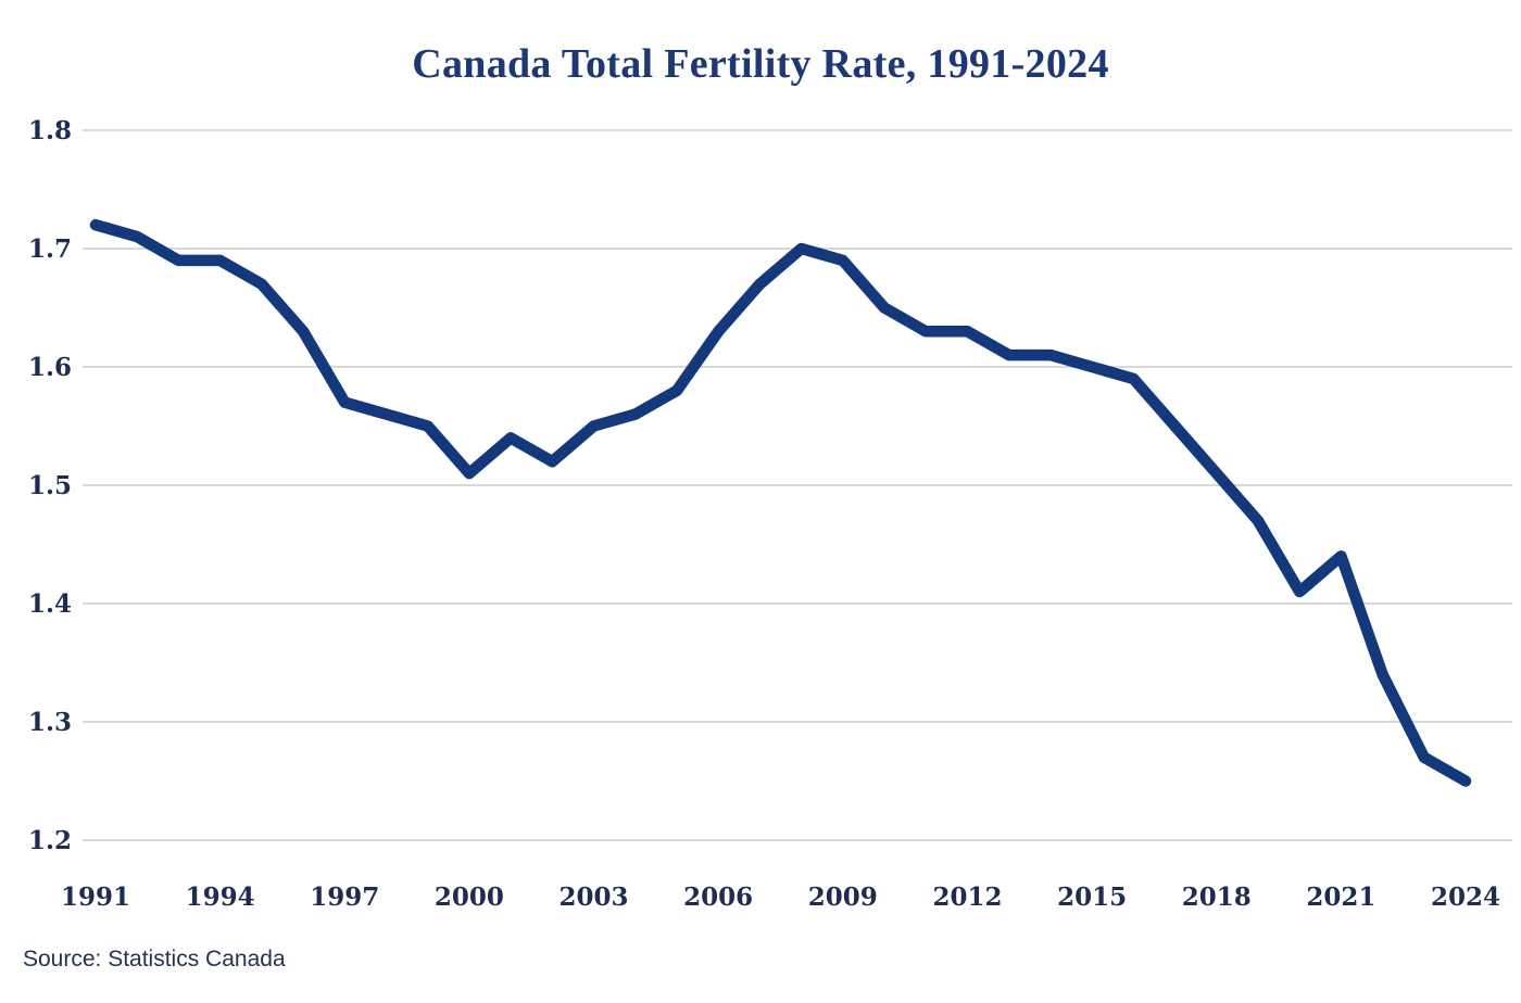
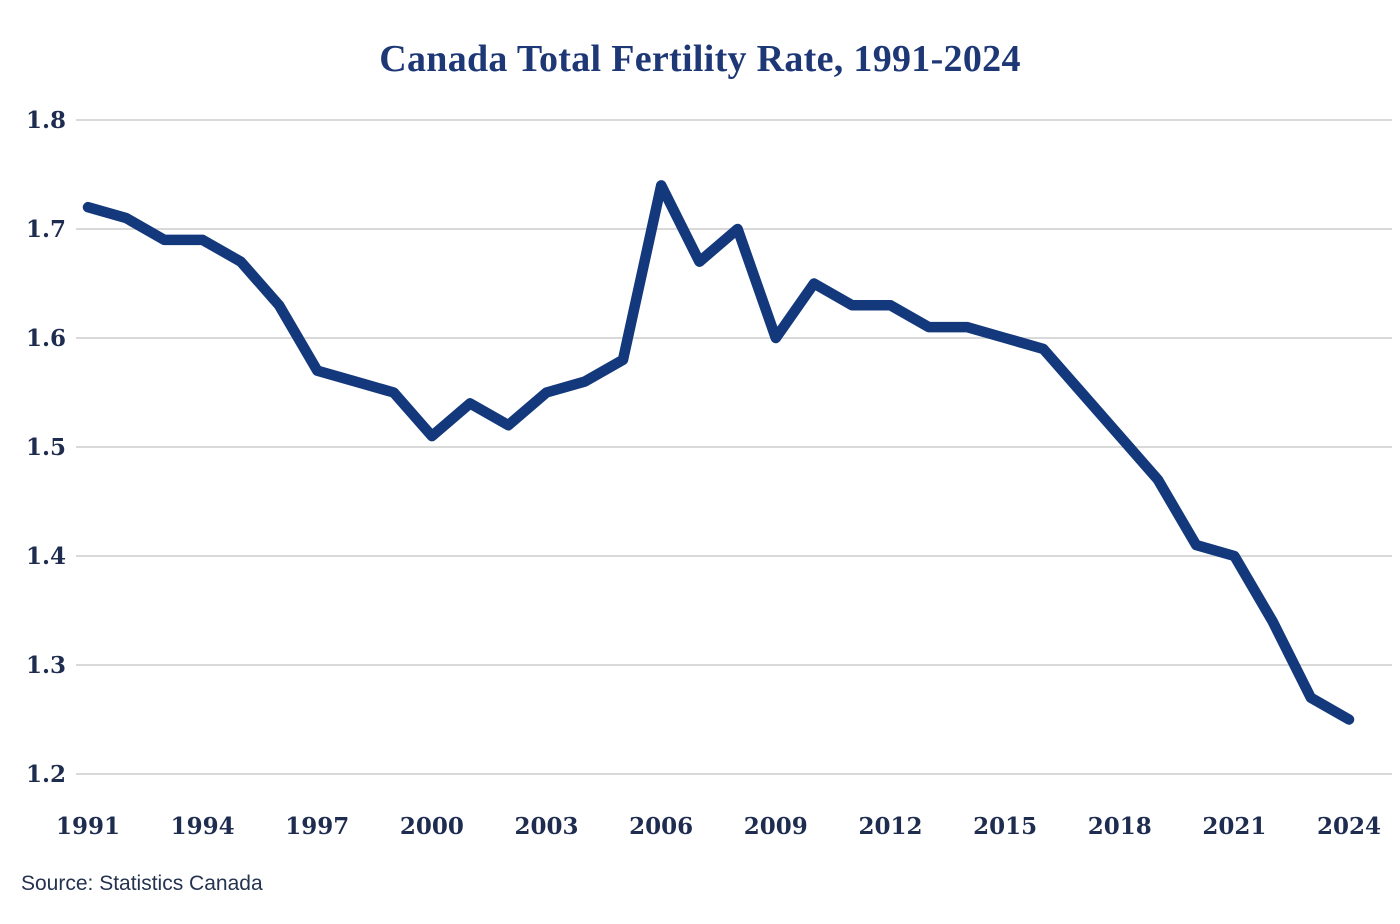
2006: 1.63 -> 1.74
2009: 1.69 -> 1.60
2021: 1.44 -> 1.40
